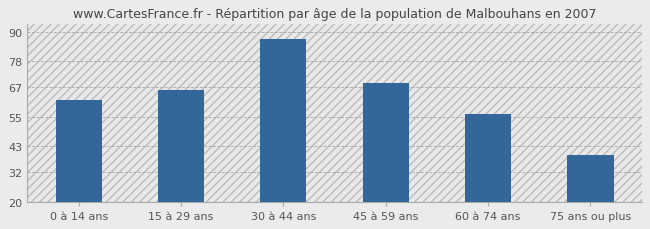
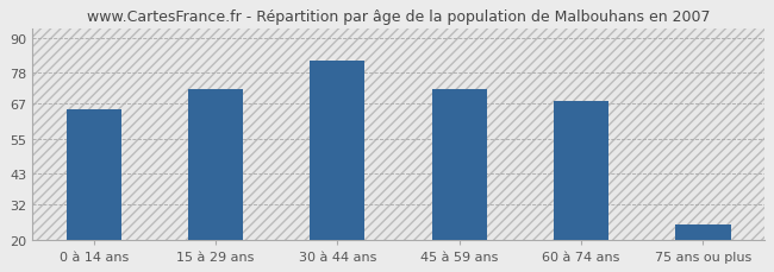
0 à 14 ans: 62 -> 65
15 à 29 ans: 66 -> 72
30 à 44 ans: 87 -> 82
45 à 59 ans: 69 -> 72
60 à 74 ans: 56 -> 68
75 ans ou plus: 39 -> 25
